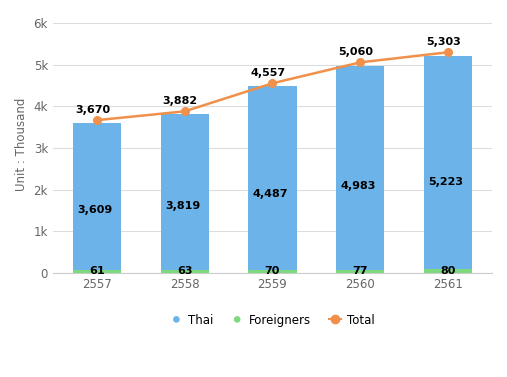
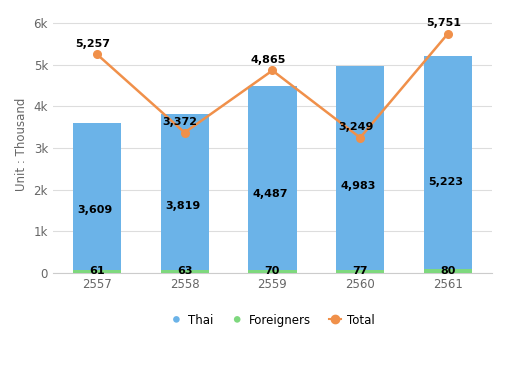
Total/2557: 3,670 -> 5,257
Total/2558: 3,882 -> 3,372
Total/2559: 4,557 -> 4,865
Total/2560: 5,060 -> 3,249
Total/2561: 5,303 -> 5,751
